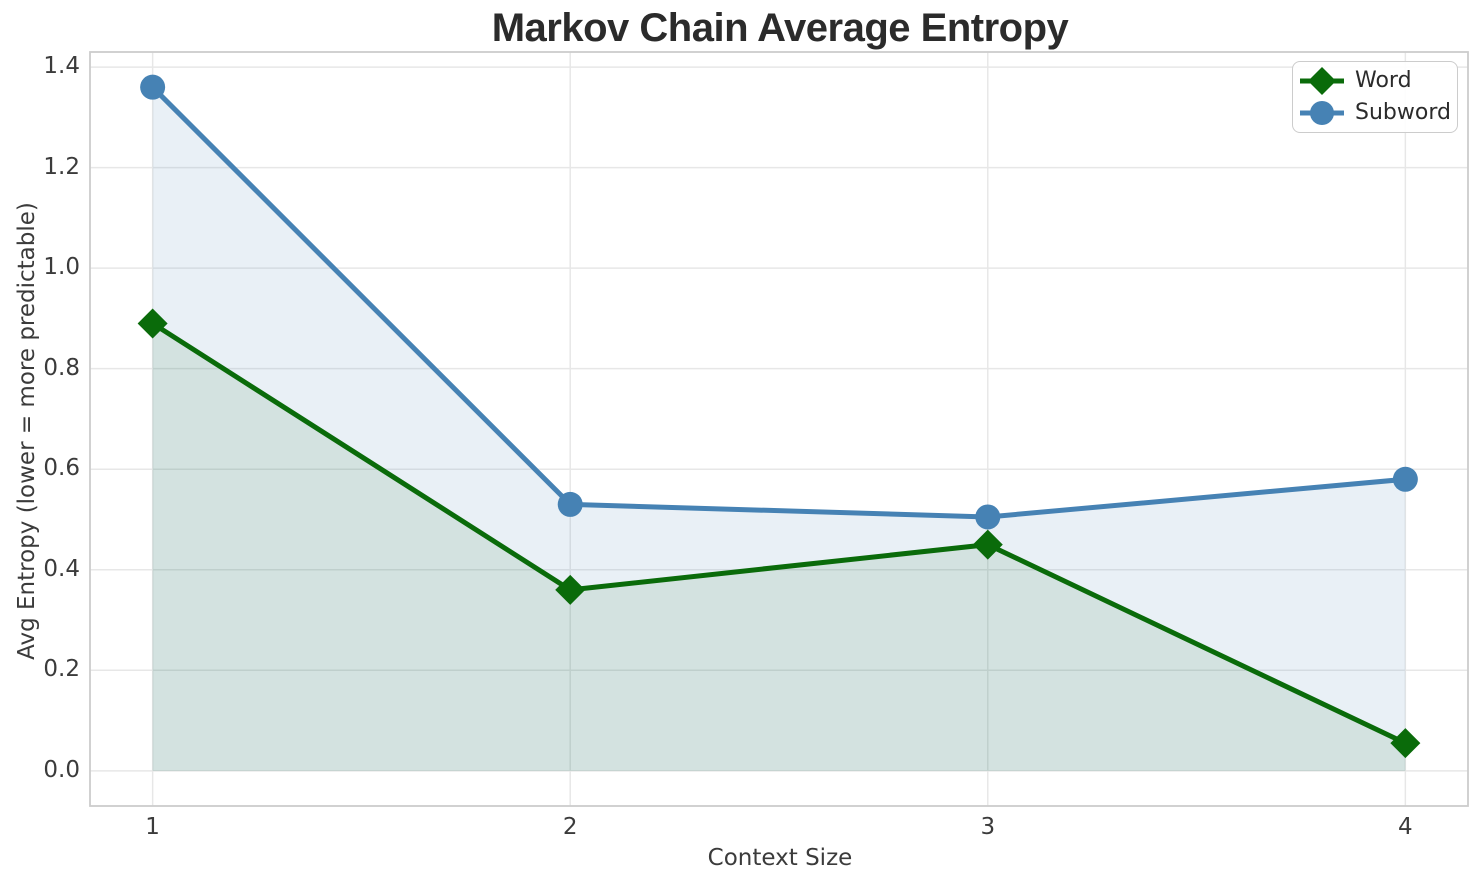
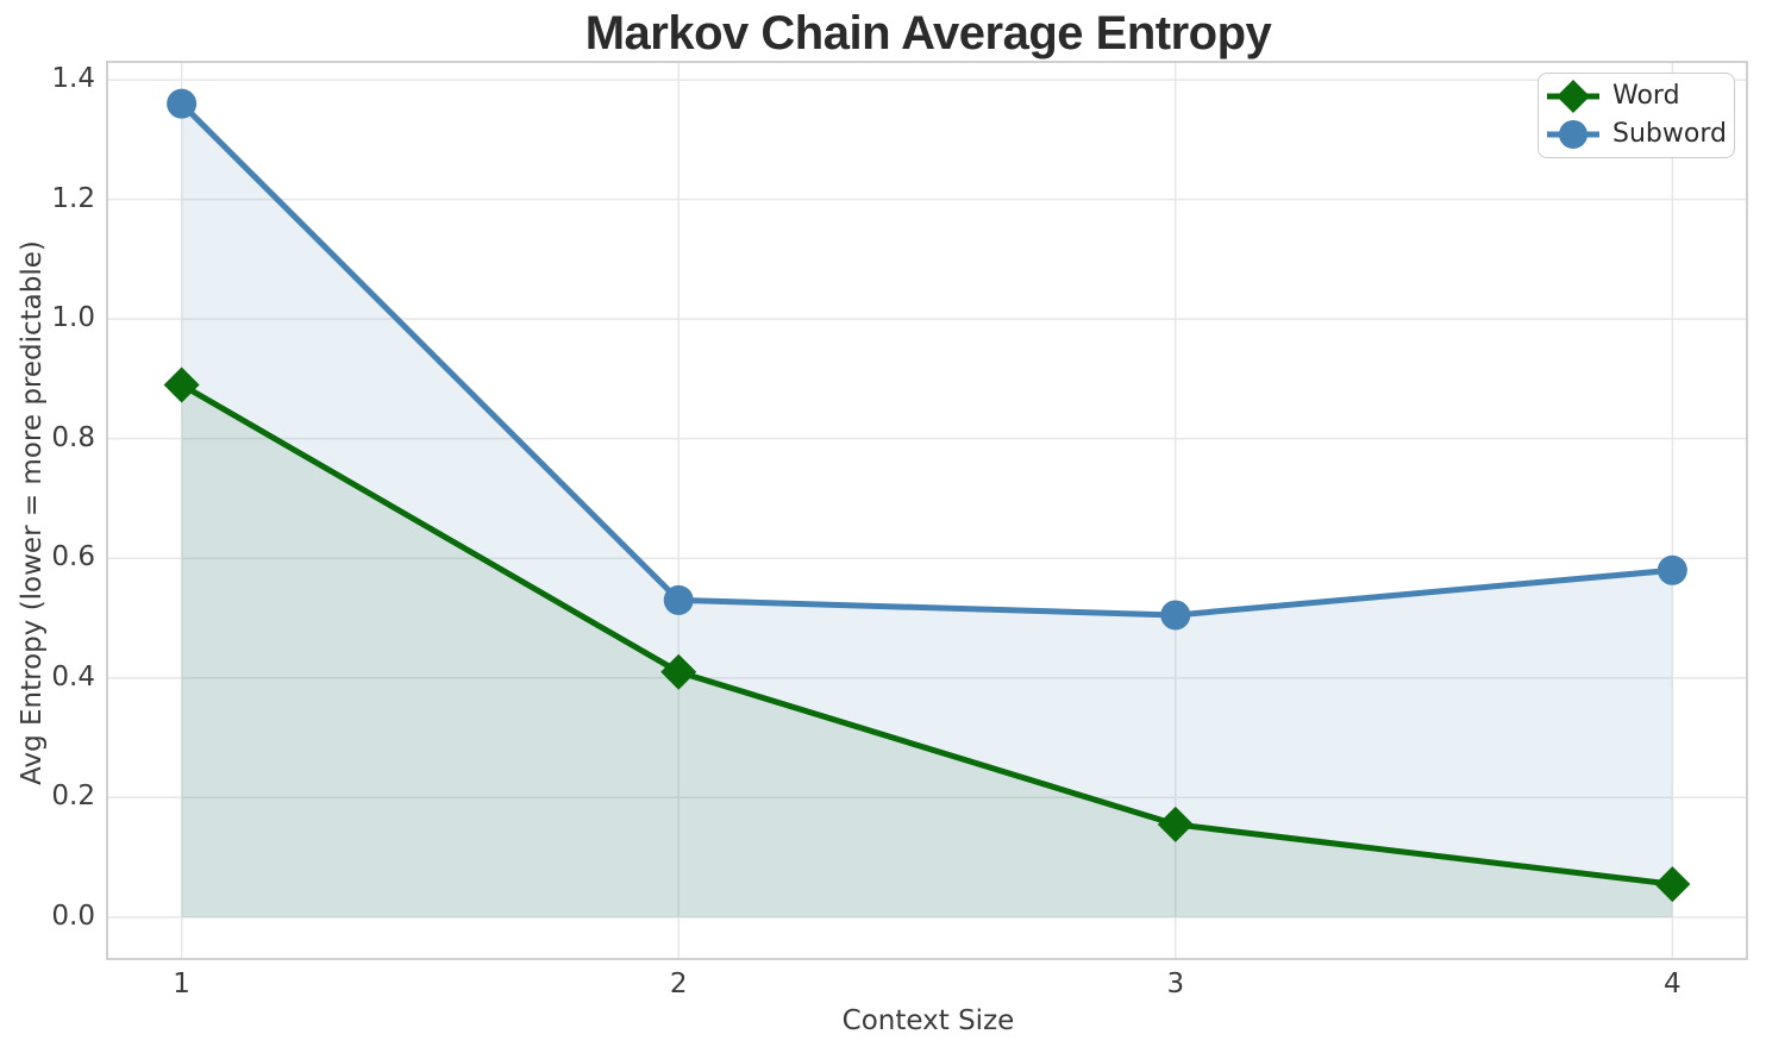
Word/2: 0.36 -> 0.41
Word/3: 0.45 -> 0.15
